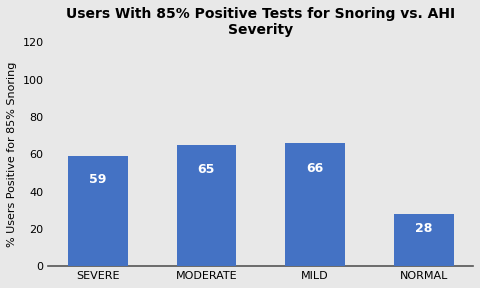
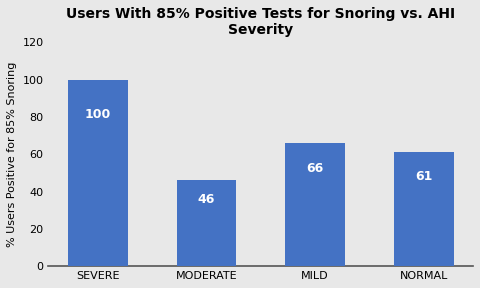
SEVERE: 59 -> 100
MODERATE: 65 -> 46
NORMAL: 28 -> 61
